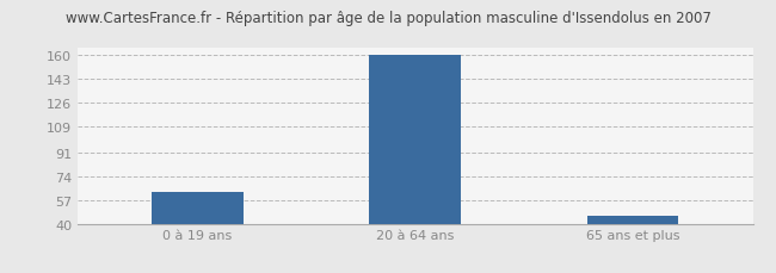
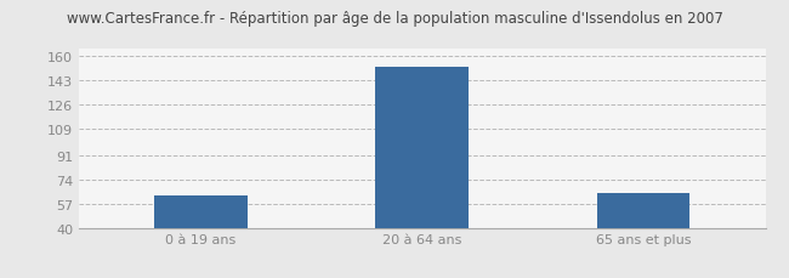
20 à 64 ans: 160 -> 153
65 ans et plus: 46 -> 64
